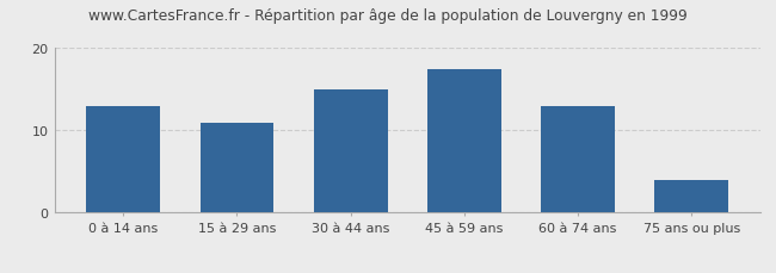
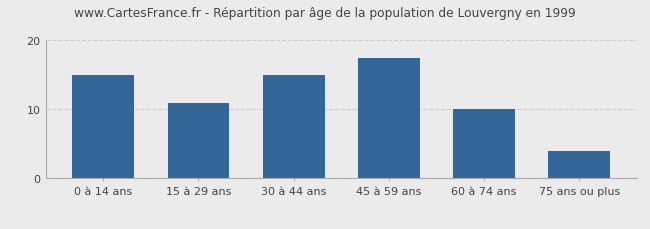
0 à 14 ans: 13.0 -> 15.0
60 à 74 ans: 13.0 -> 10.0
